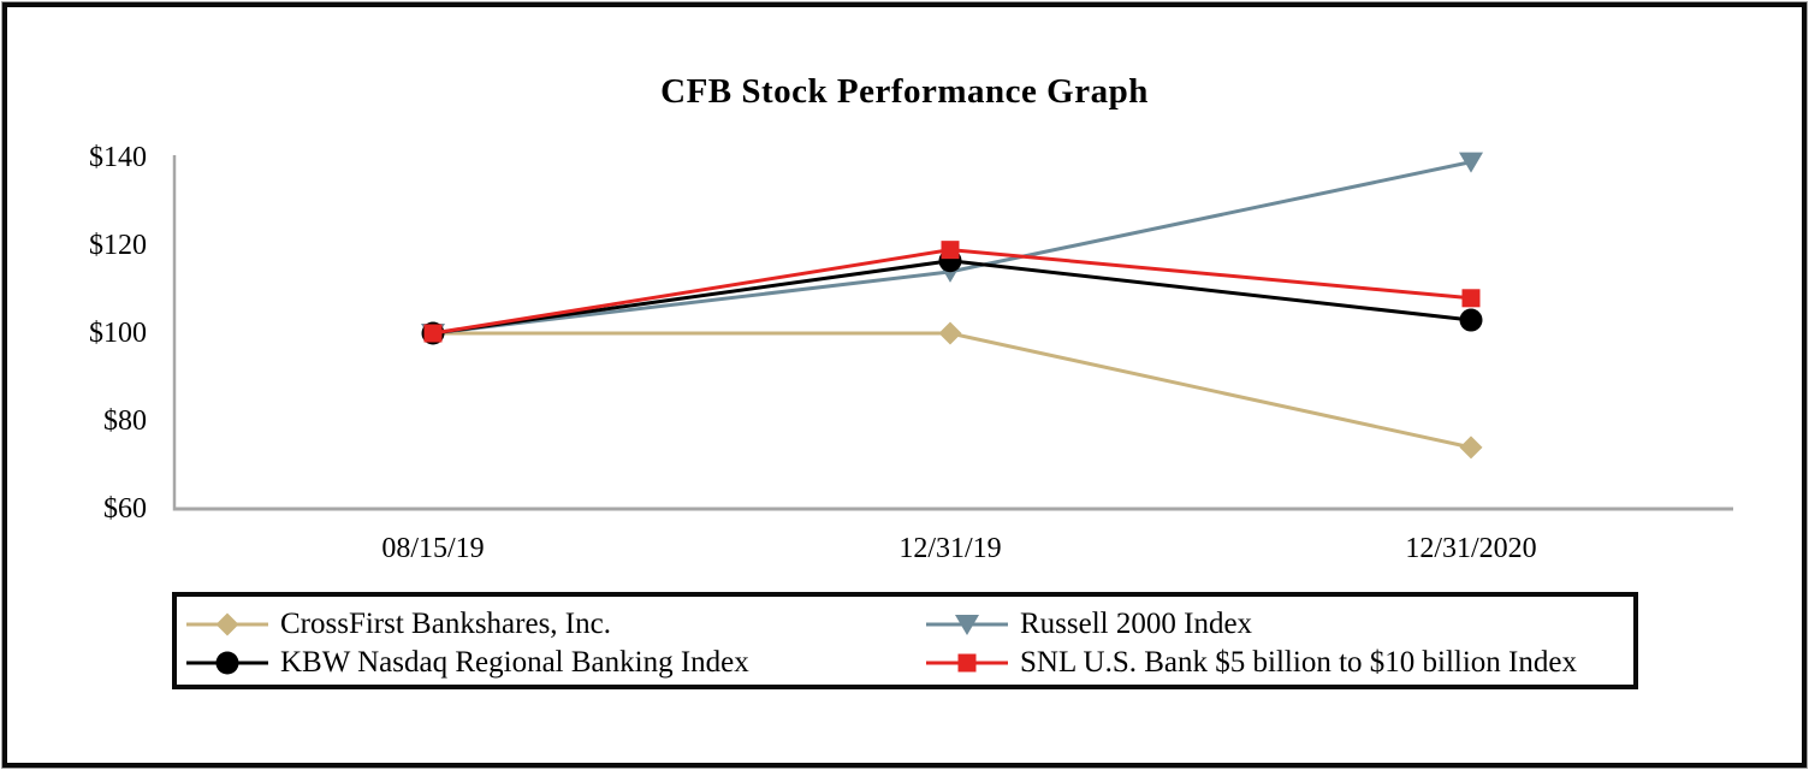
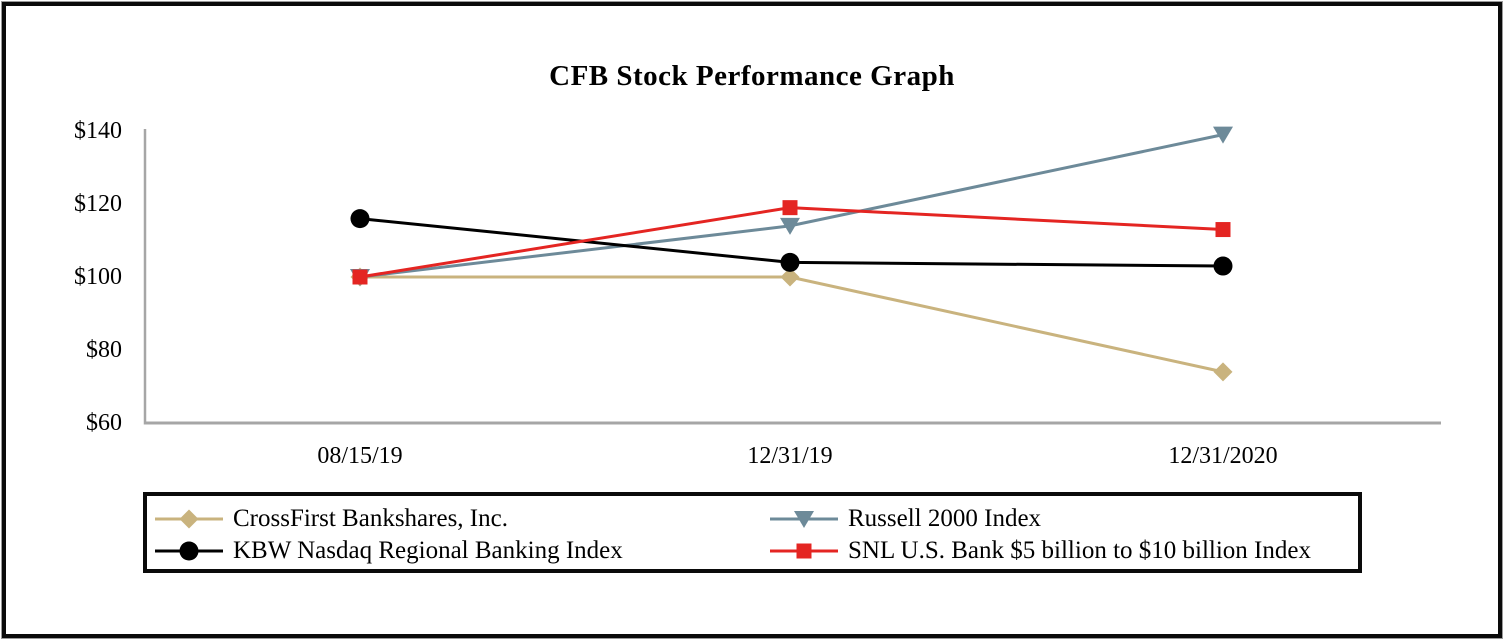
KBW Nasdaq Regional Banking Index/08/15/19: $100 -> $116
KBW Nasdaq Regional Banking Index/12/31/19: $116 -> $104
SNL U.S. Bank $5 billion to $10 billion Index/12/31/2020: $108 -> $113
